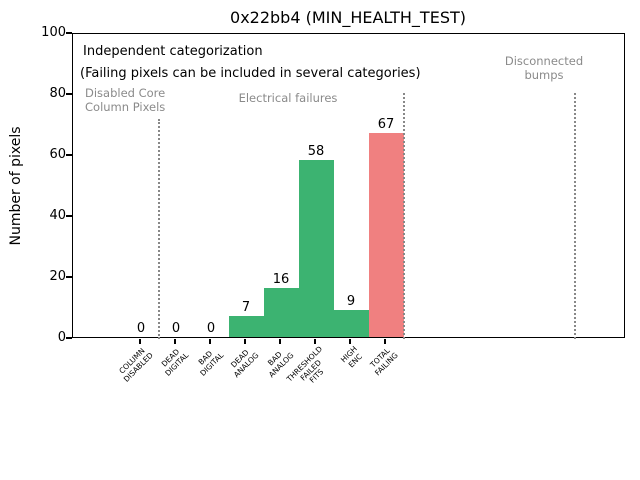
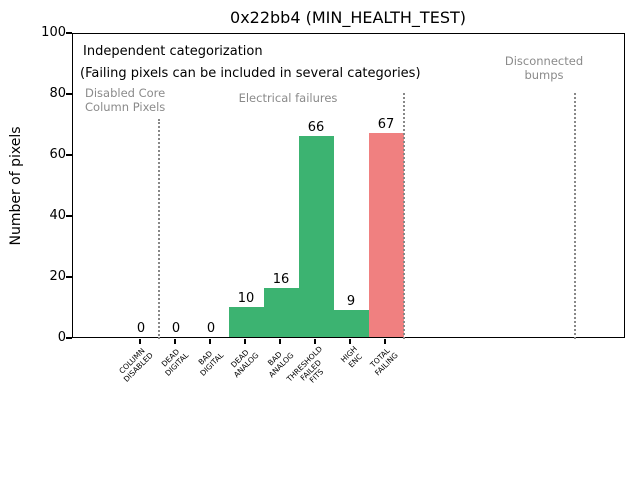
DEAD ANALOG: 7 -> 10
THRESHOLD FAILED FITS: 58 -> 66
